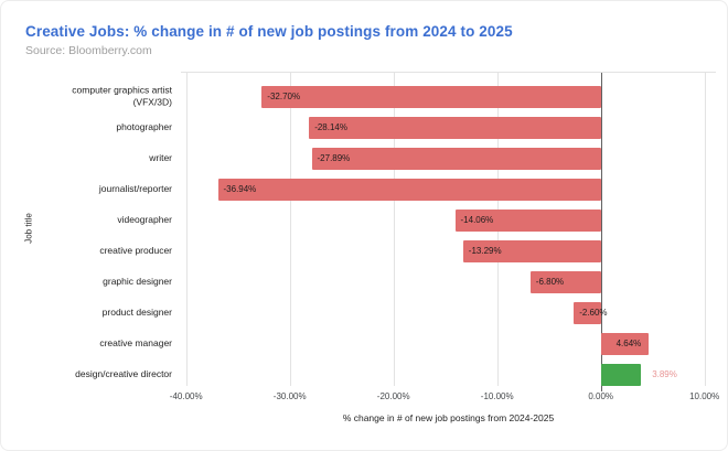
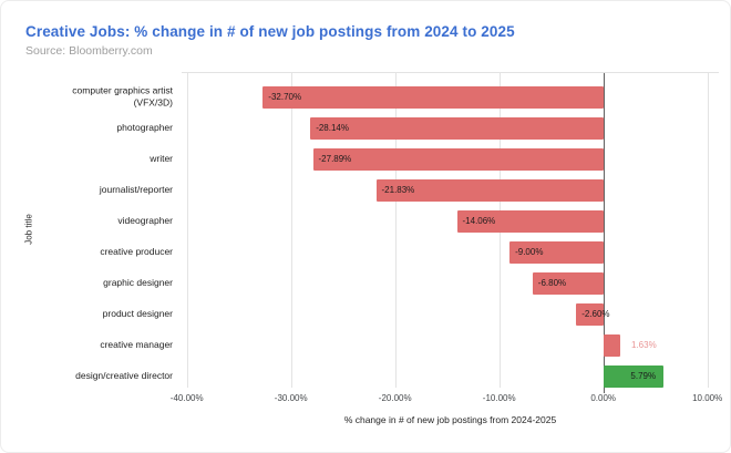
journalist/reporter: -36.94% -> -21.83%
creative producer: -13.29% -> -9.00%
creative manager: 4.64% -> 1.63%
design/creative director: 3.89% -> 5.79%
